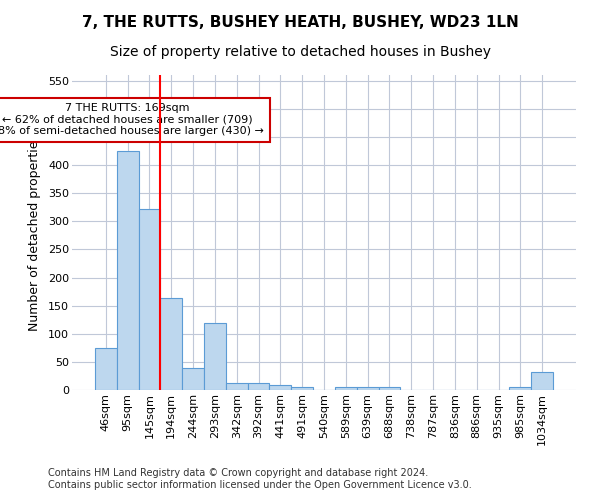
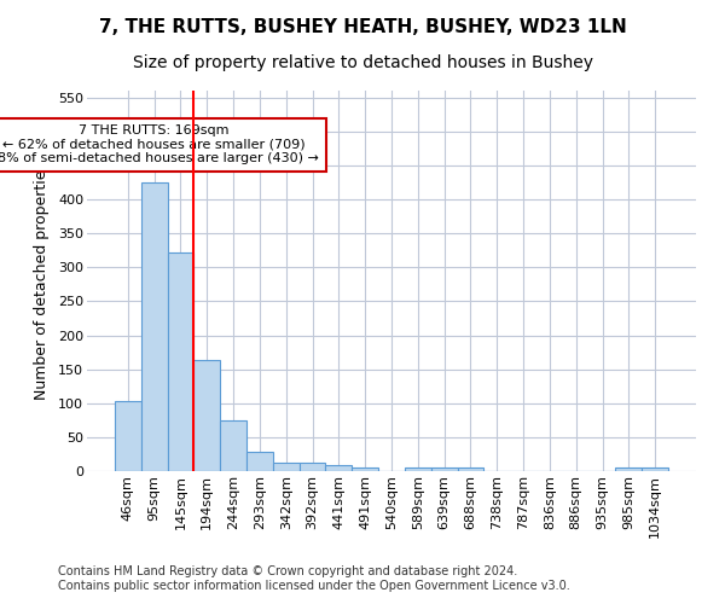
46sqm: 74 -> 103
244sqm: 40 -> 75
293sqm: 120 -> 28
1034sqm: 32 -> 5
